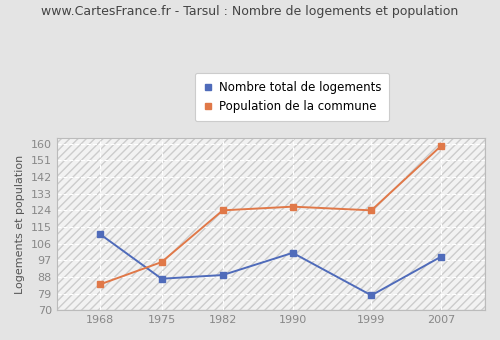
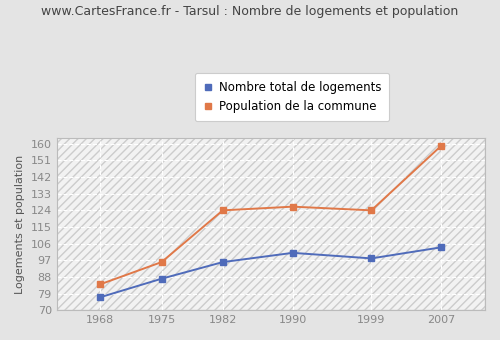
Nombre total de logements/1968: 111 -> 77
Nombre total de logements/1982: 89 -> 96
Nombre total de logements/1999: 78 -> 98
Nombre total de logements/2007: 99 -> 104
